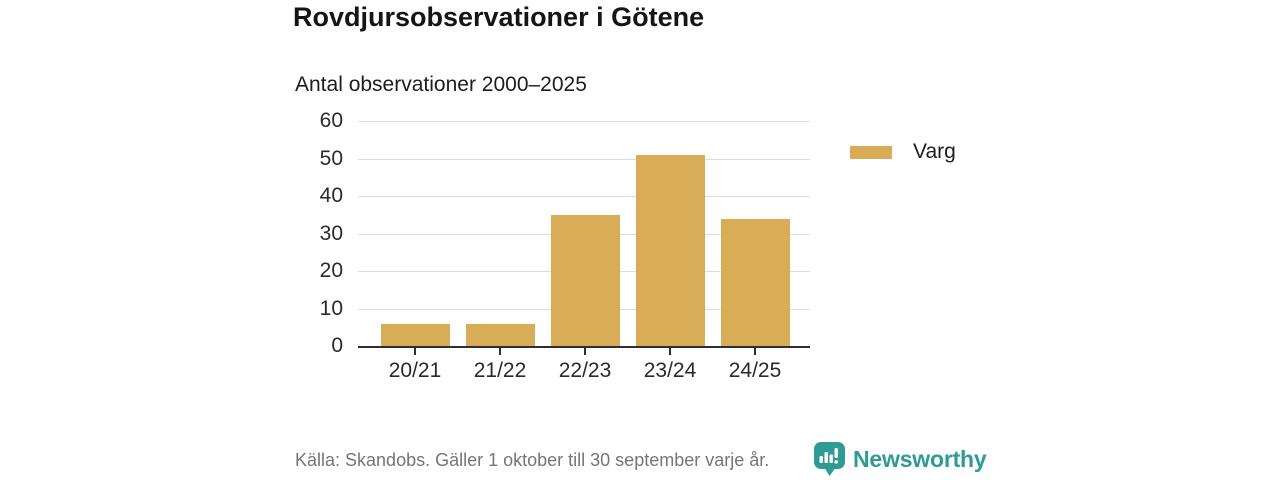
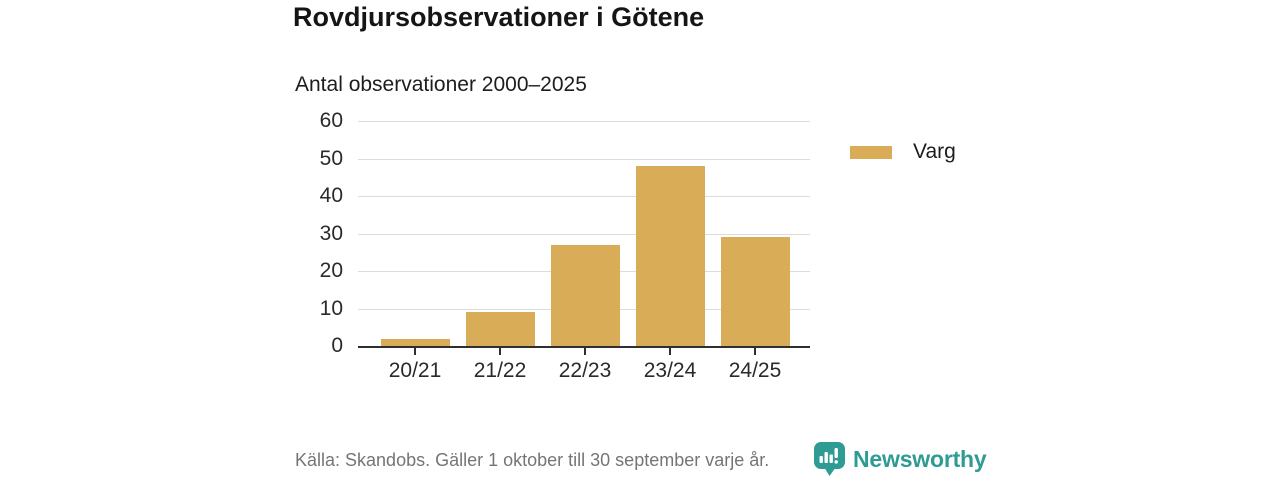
20/21: 6 -> 2
21/22: 6 -> 9
22/23: 35 -> 27
23/24: 51 -> 48
24/25: 34 -> 29
